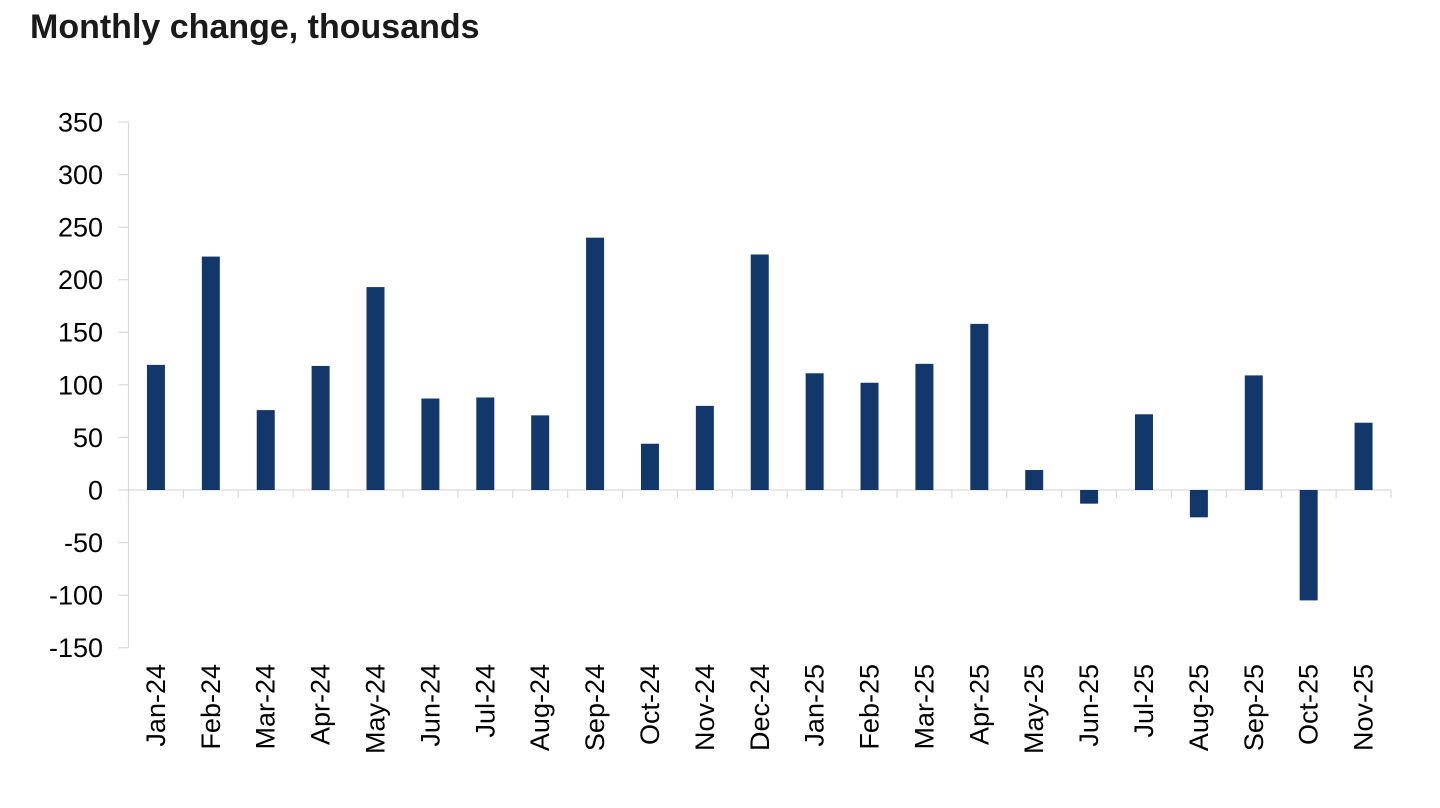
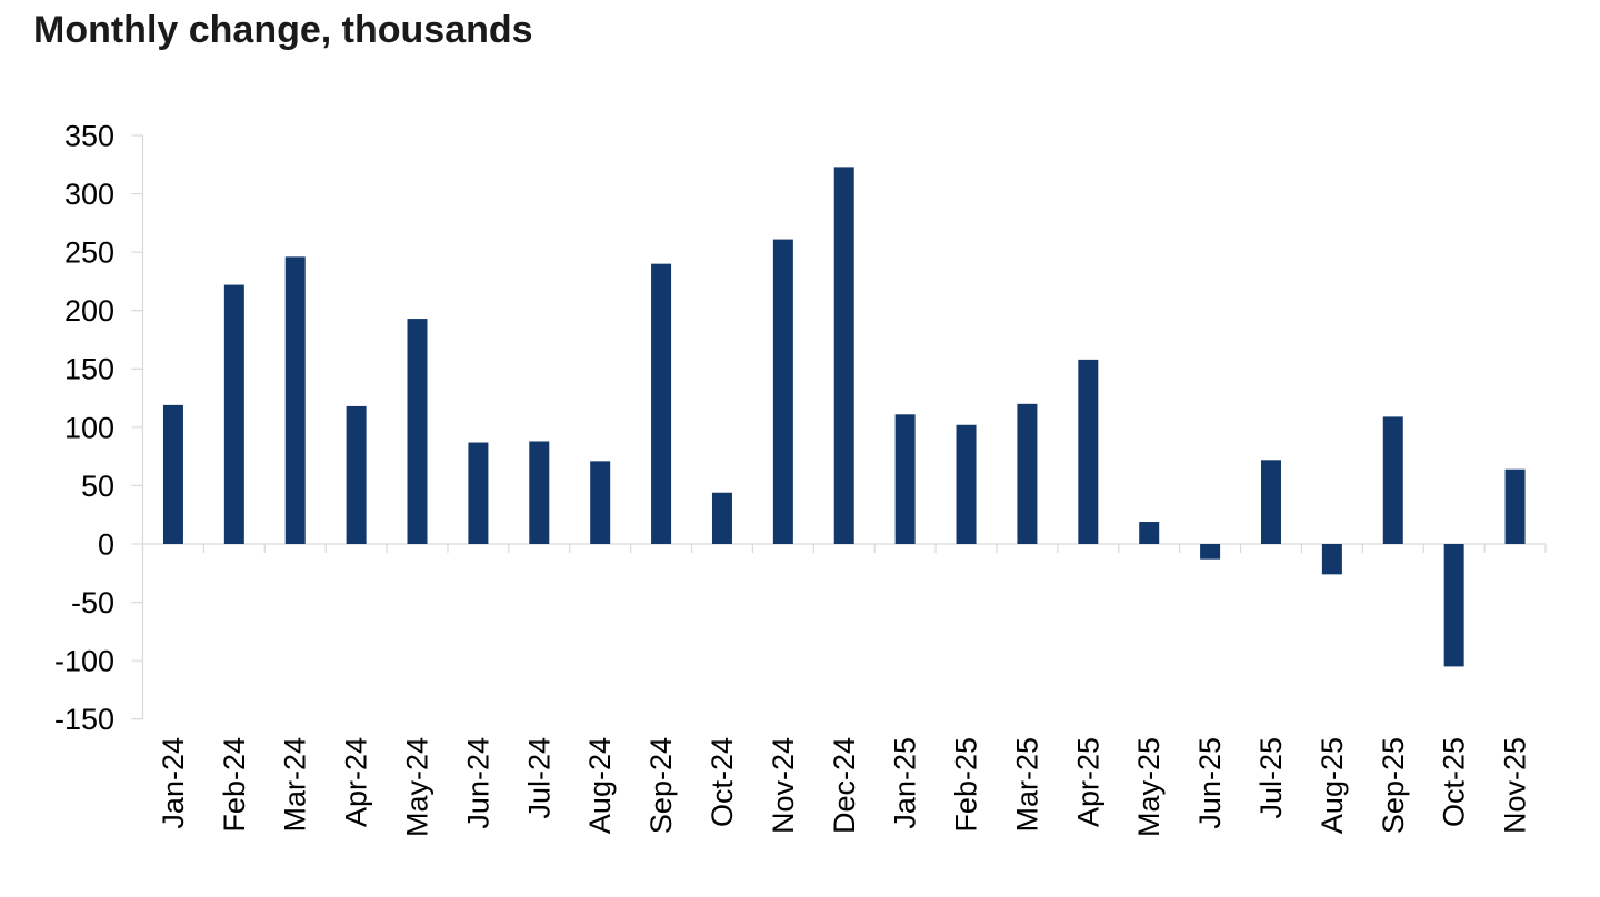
Mar-24: 76 -> 246
Nov-24: 80 -> 261
Dec-24: 224 -> 323
